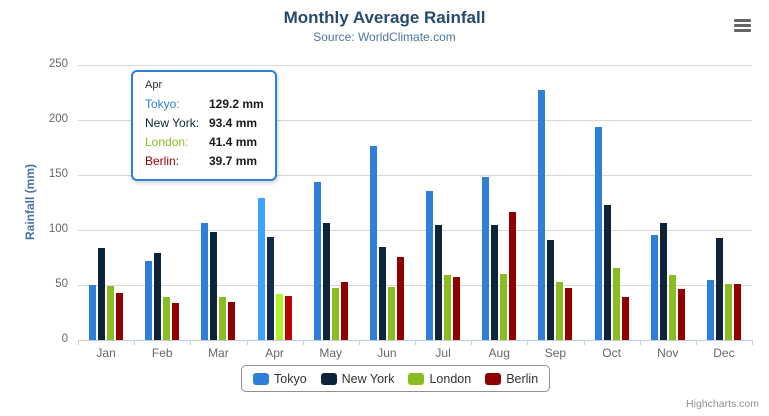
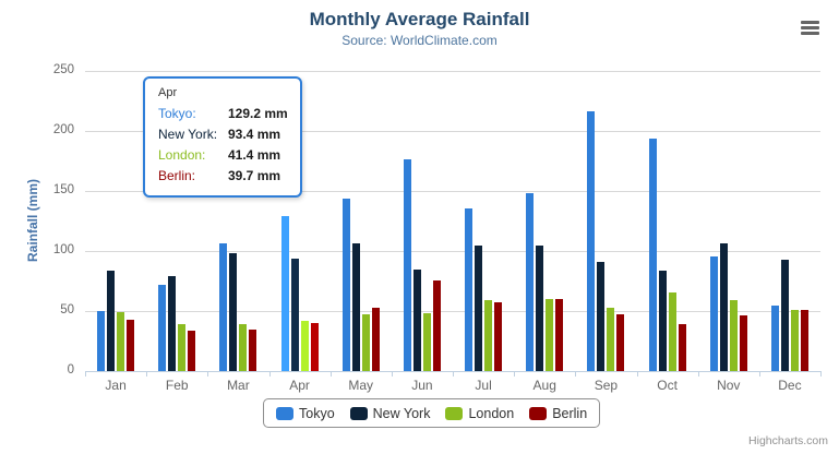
Berlin/Aug: 116 -> 60
Tokyo/Sep: 227 -> 216
New York/Oct: 123 -> 84
